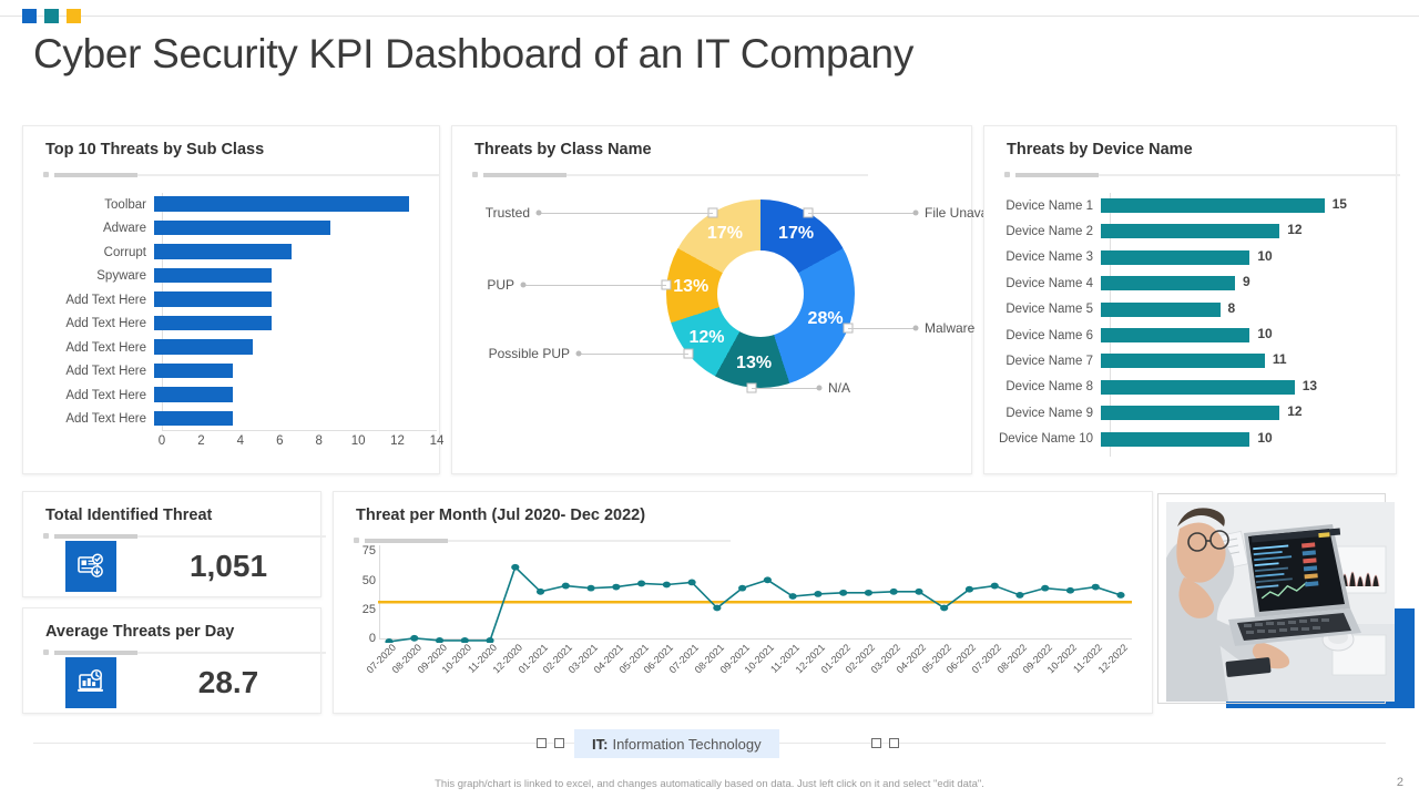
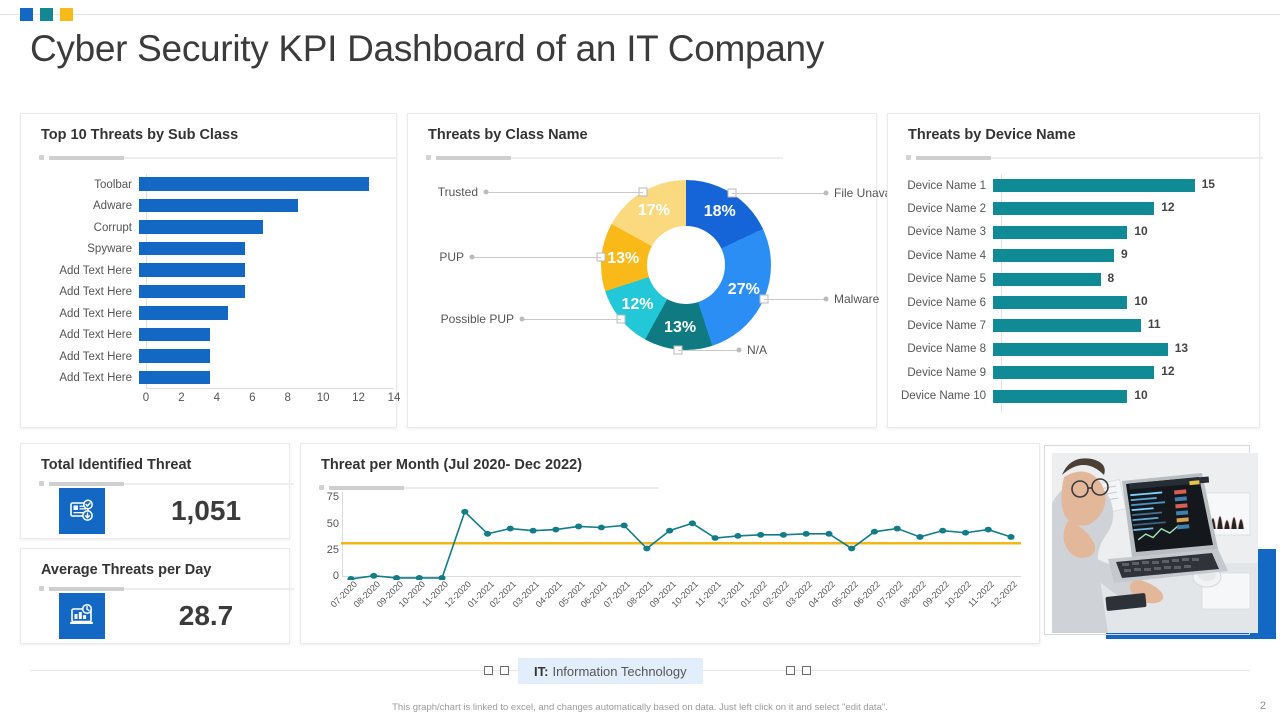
Threats by Class Name/File Unavailable: 17% -> 18%
Threats by Class Name/Malware: 28% -> 27%
